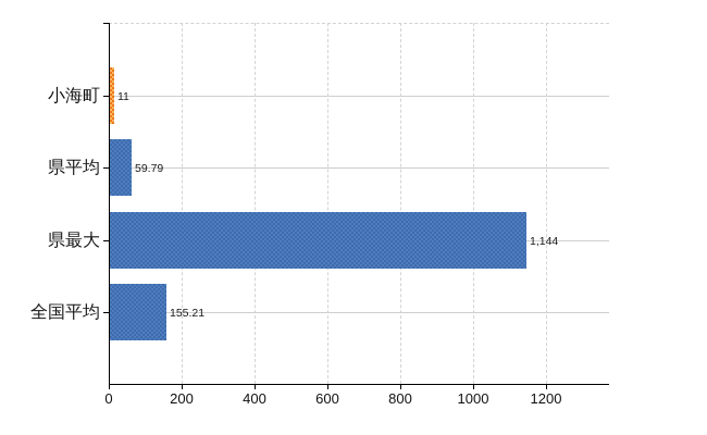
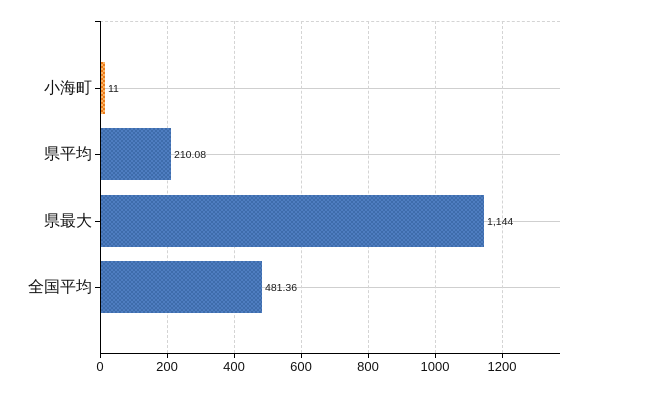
県平均: 59.79 -> 210.08
全国平均: 155.21 -> 481.36
